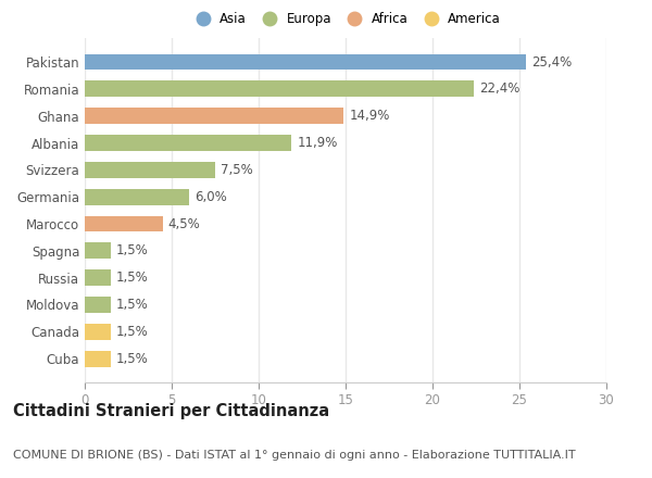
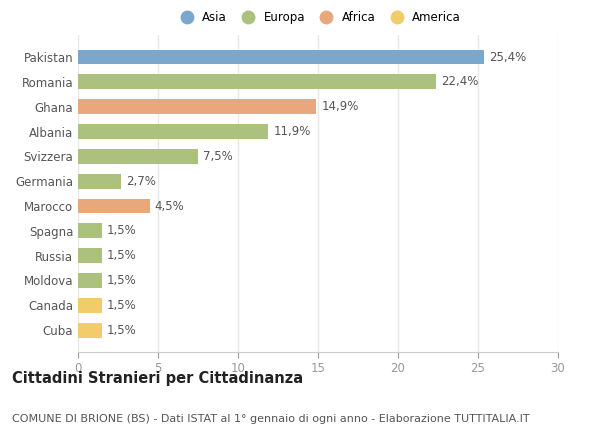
Germania: 6,0% -> 2,7%
